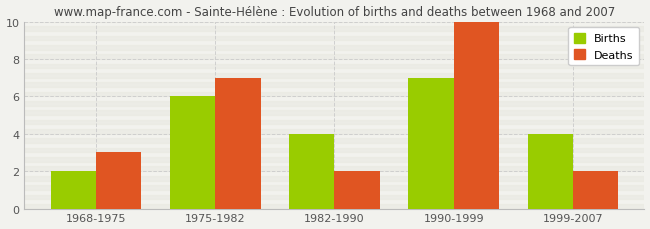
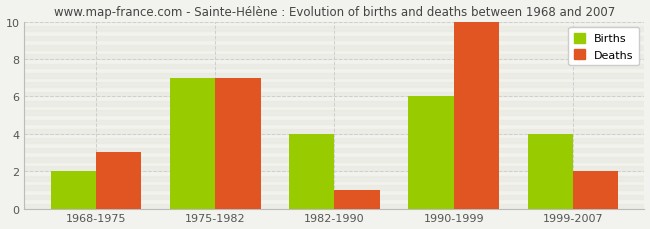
Births/1975-1982: 6 -> 7
Deaths/1982-1990: 2 -> 1
Births/1990-1999: 7 -> 6
